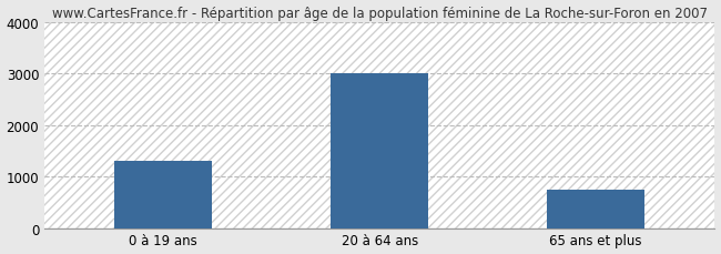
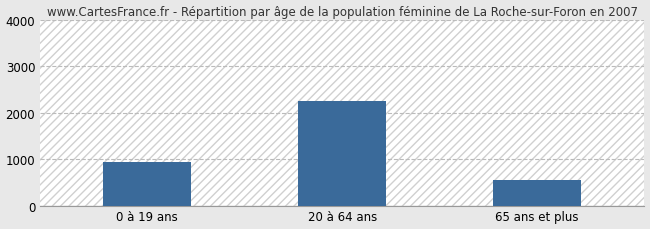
0 à 19 ans: 1300 -> 950
20 à 64 ans: 3000 -> 2250
65 ans et plus: 750 -> 550
